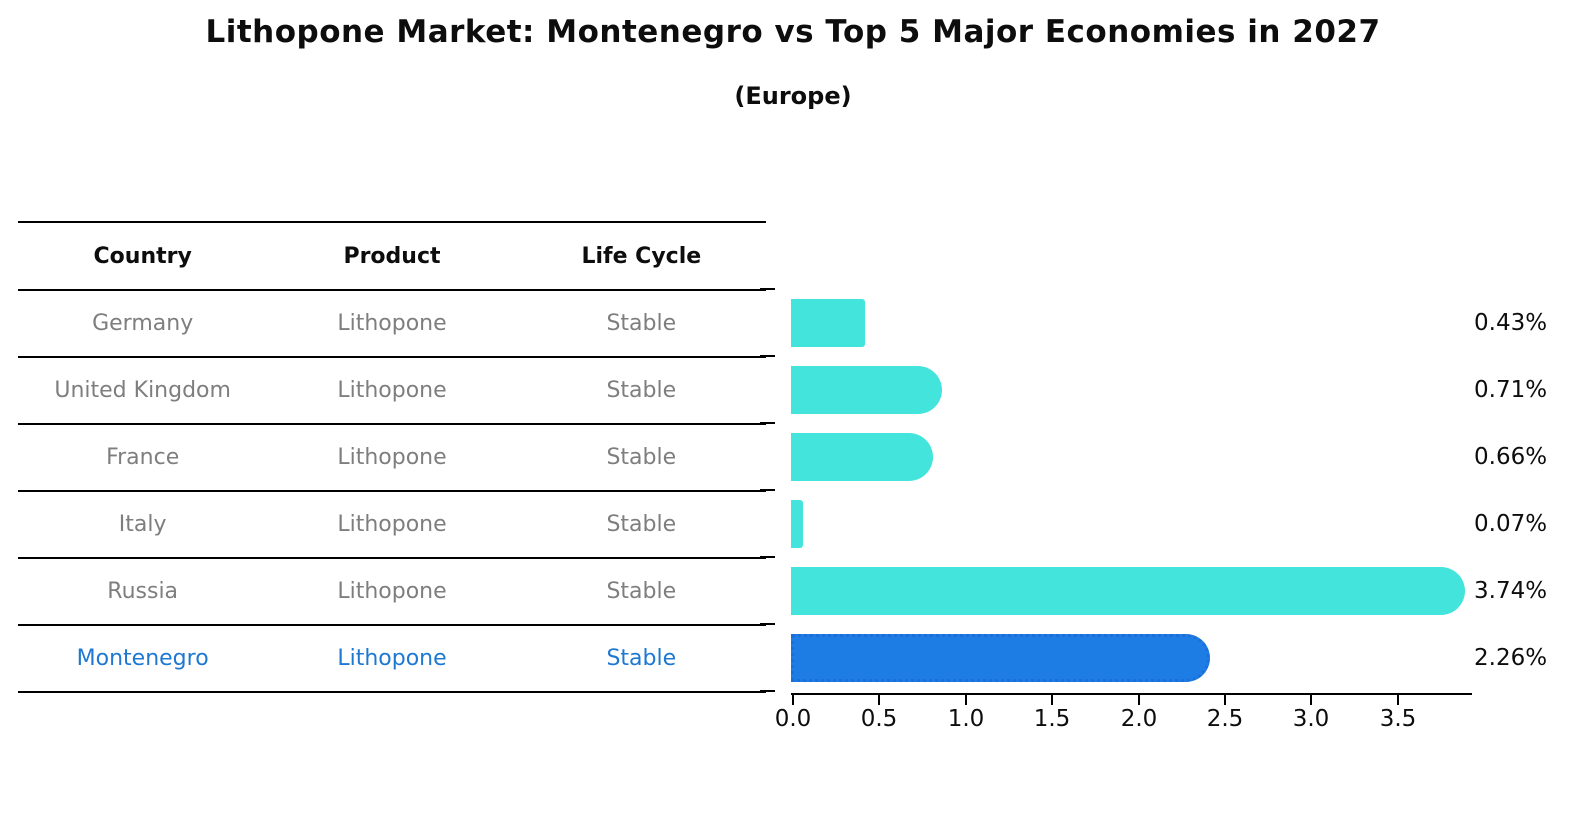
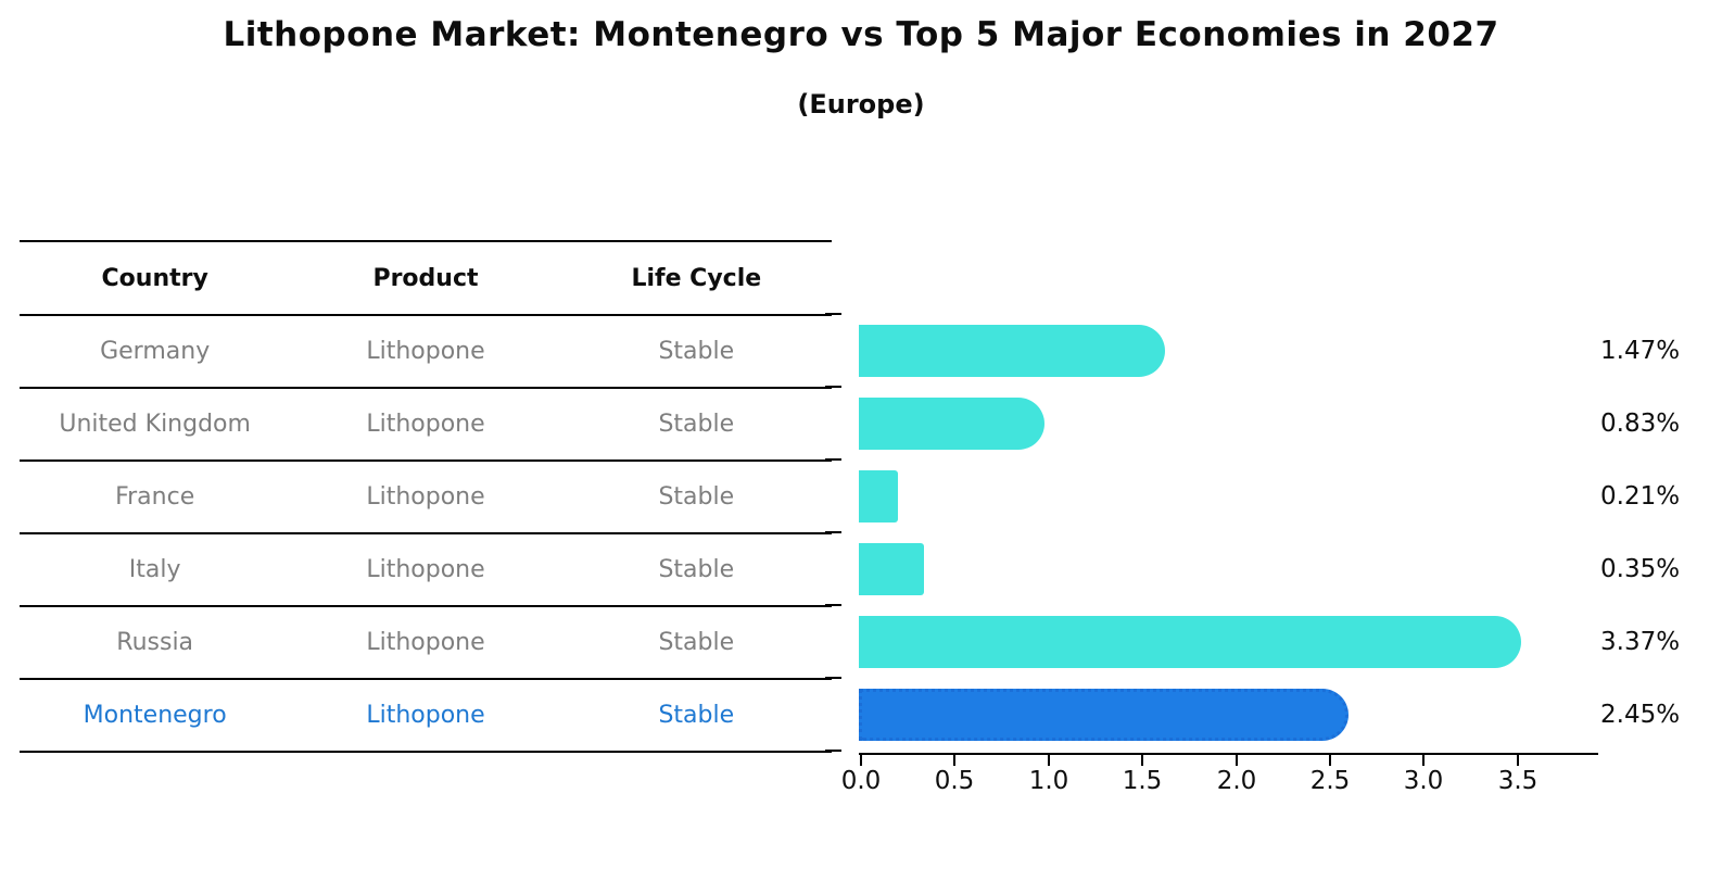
Germany: 0.43% -> 1.47%
United Kingdom: 0.71% -> 0.83%
France: 0.66% -> 0.21%
Italy: 0.07% -> 0.35%
Russia: 3.74% -> 3.37%
Montenegro: 2.26% -> 2.45%
